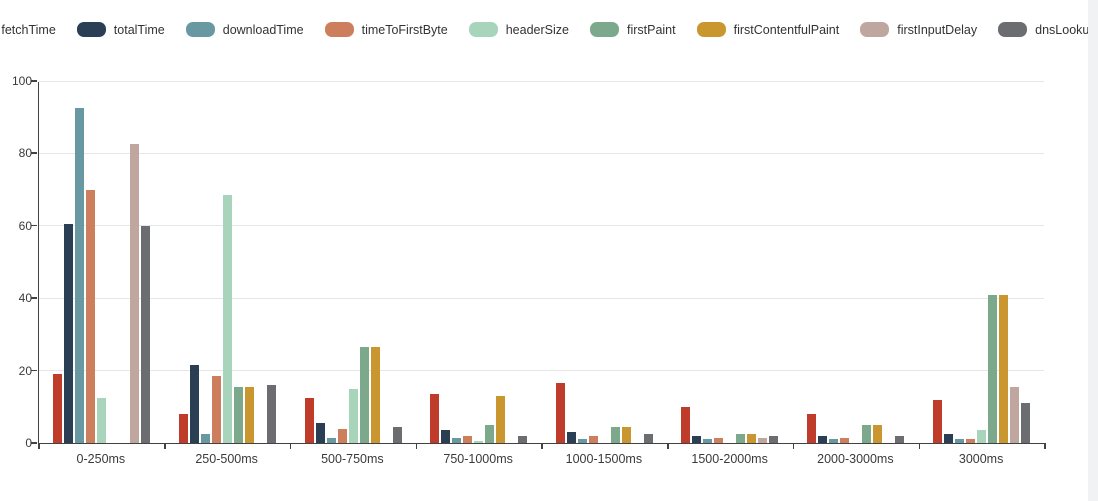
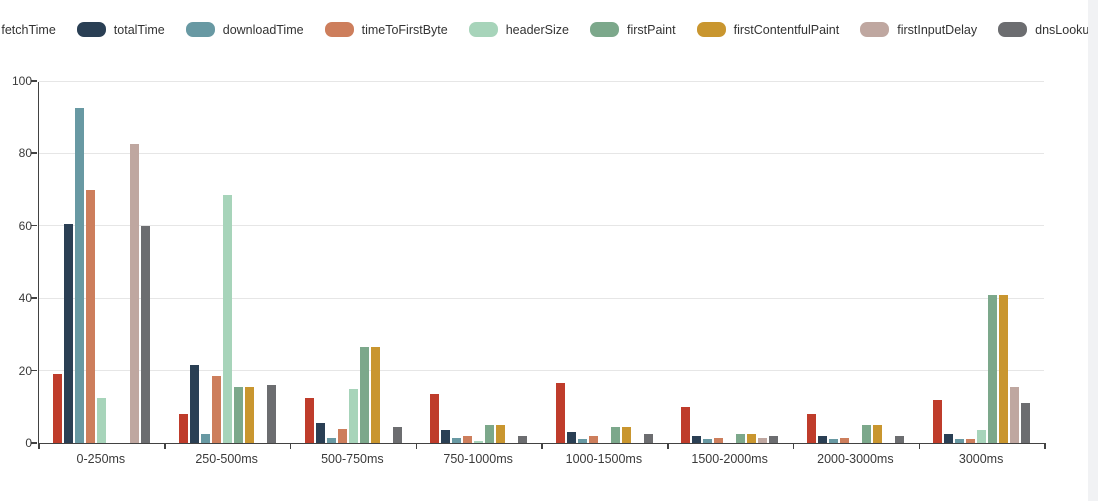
firstContentfulPaint/750-1000ms: 13 -> 5
